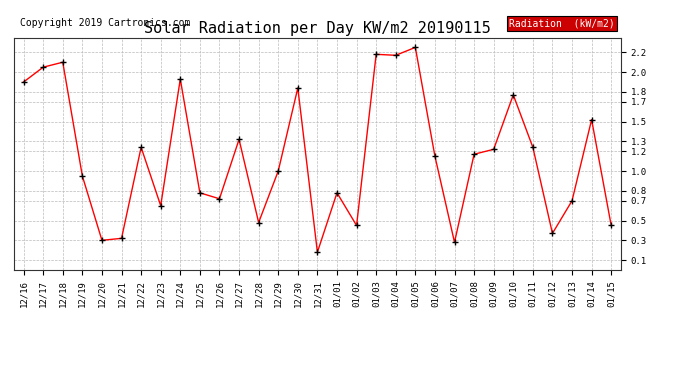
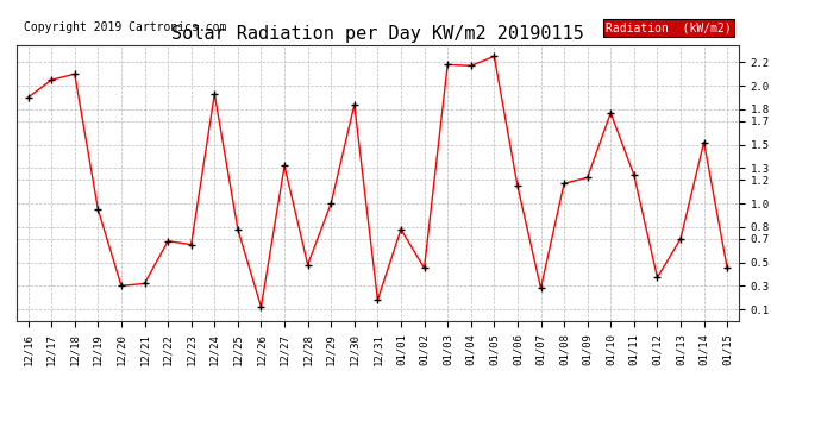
12/22: 1.24 -> 0.68
12/26: 0.72 -> 0.12
